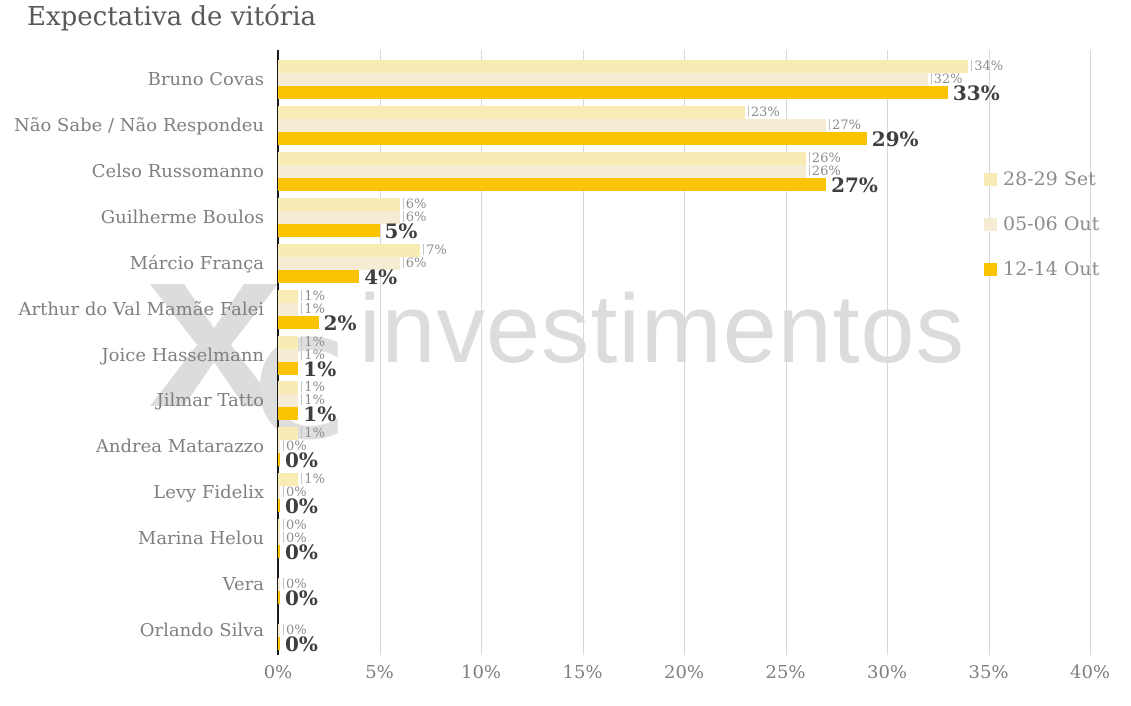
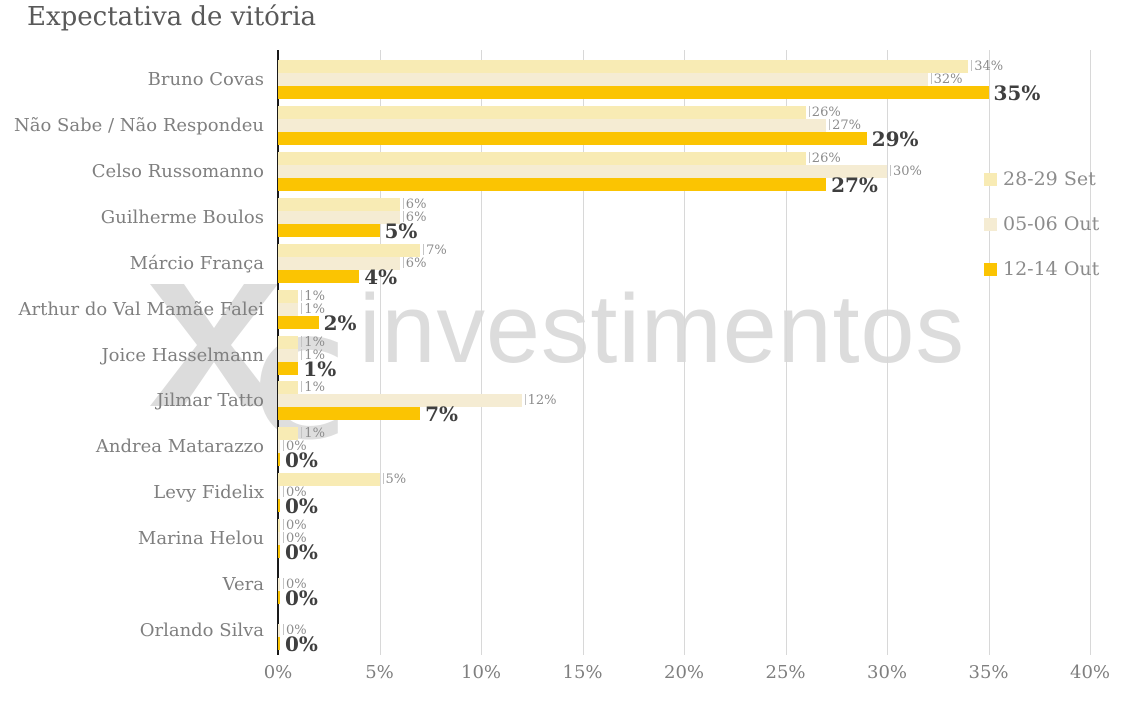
12-14 Out/Bruno Covas: 33% -> 35%
28-29 Set/Não Sabe / Não Respondeu: 23% -> 26%
05-06 Out/Celso Russomanno: 26% -> 30%
05-06 Out/Jilmar Tatto: 1% -> 12%
12-14 Out/Jilmar Tatto: 1% -> 7%
28-29 Set/Levy Fidelix: 1% -> 5%
